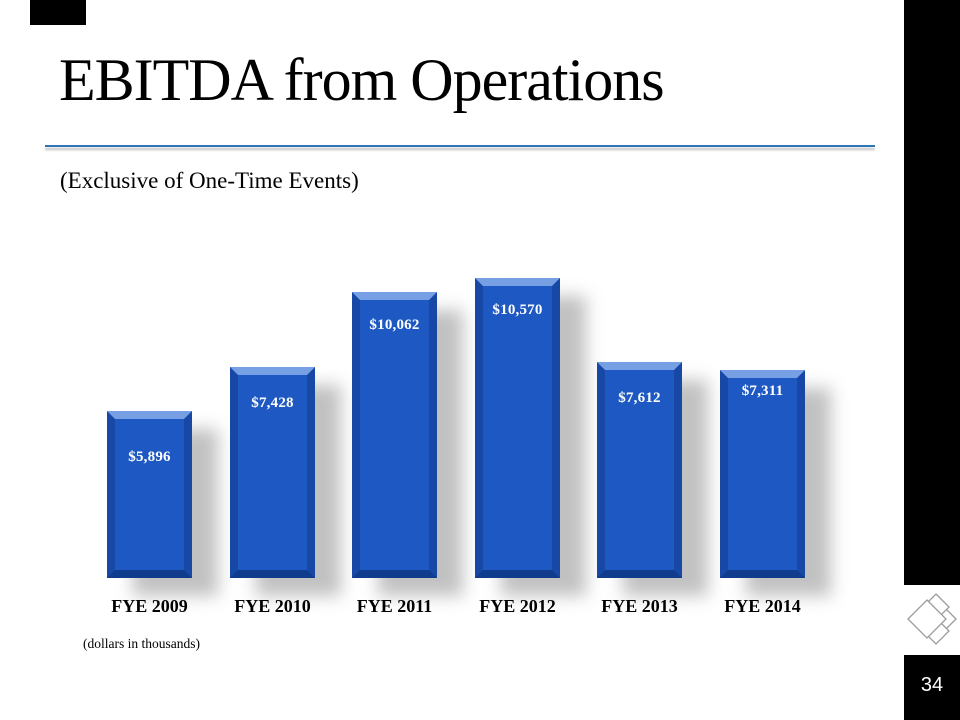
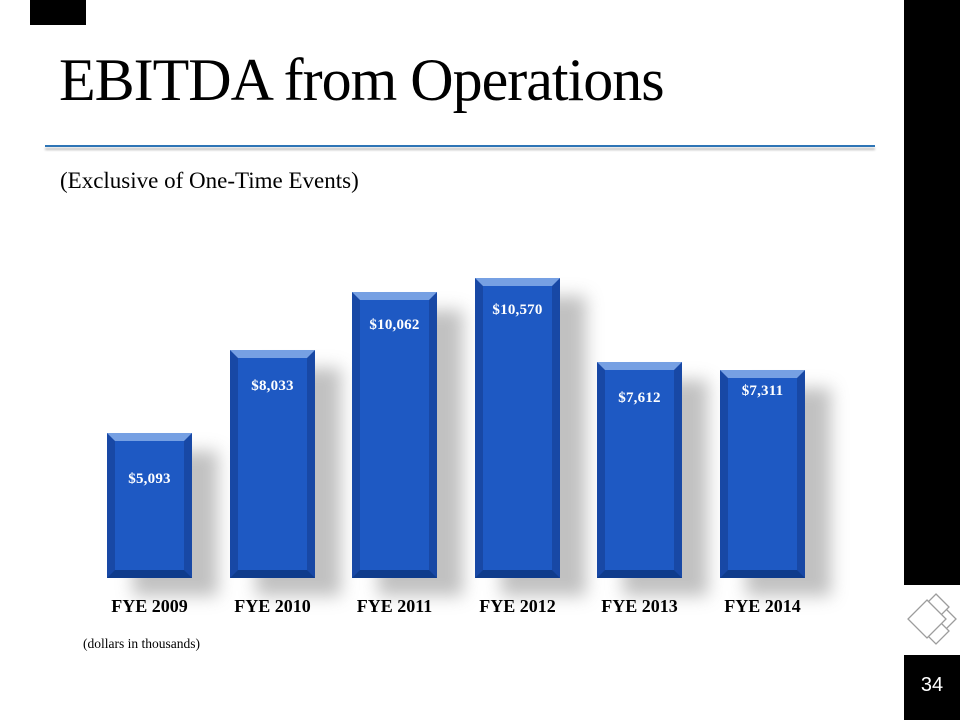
FYE 2009: $5,896 -> $5,093
FYE 2010: $7,428 -> $8,033
